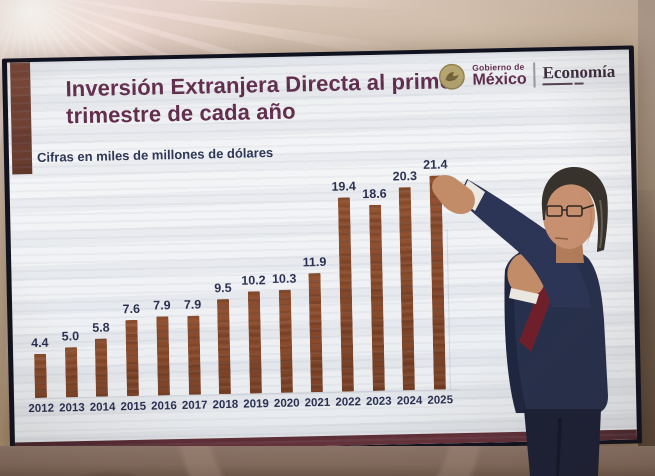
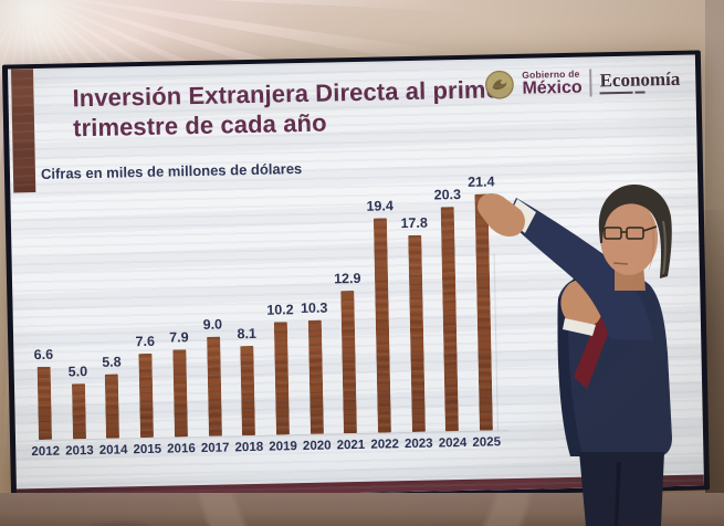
2012: 4.4 -> 6.6
2017: 7.9 -> 9.0
2018: 9.5 -> 8.1
2021: 11.9 -> 12.9
2023: 18.6 -> 17.8
